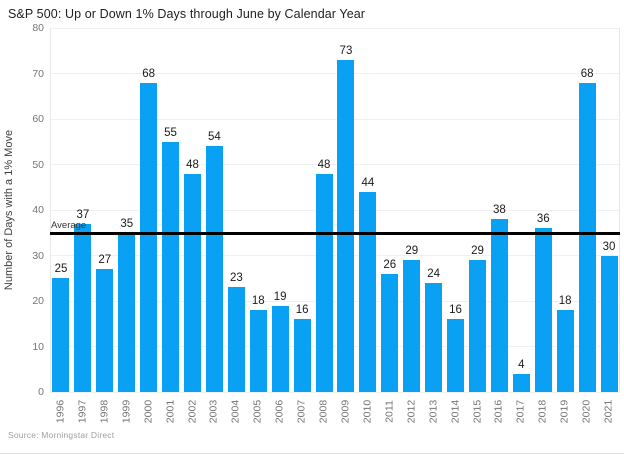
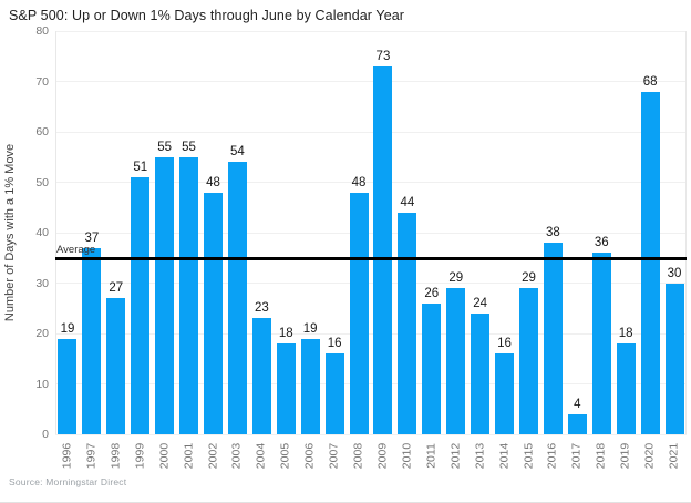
1996: 25 -> 19
1999: 35 -> 51
2000: 68 -> 55
